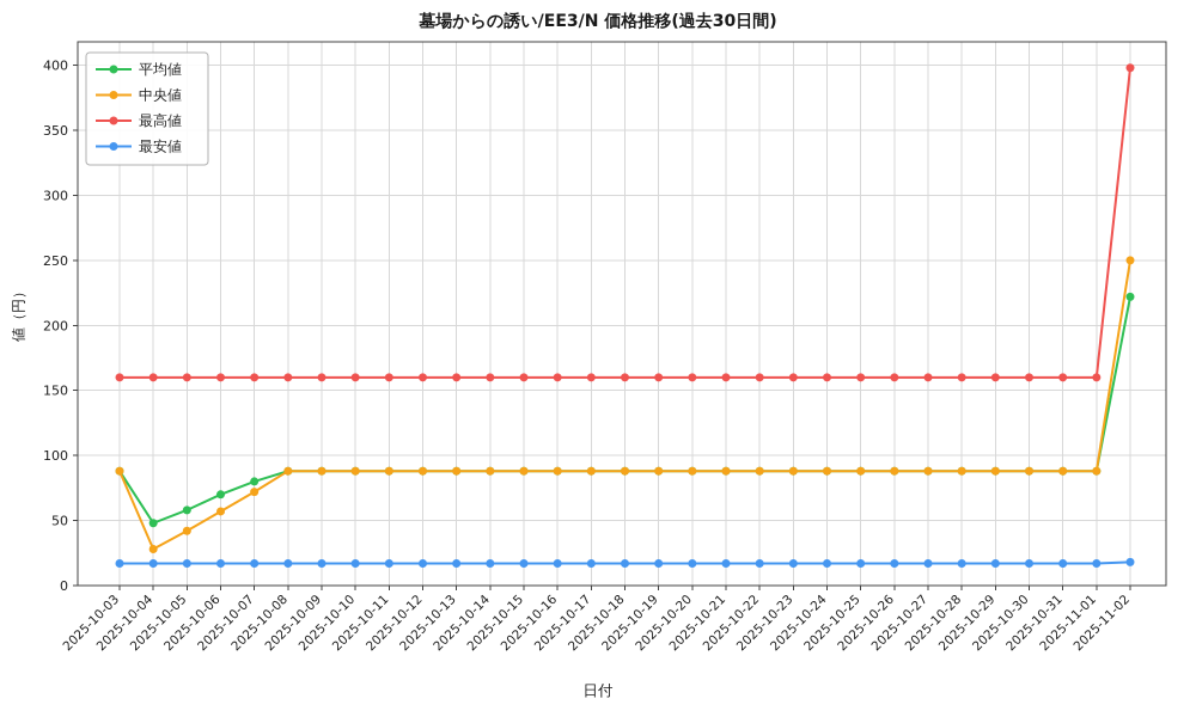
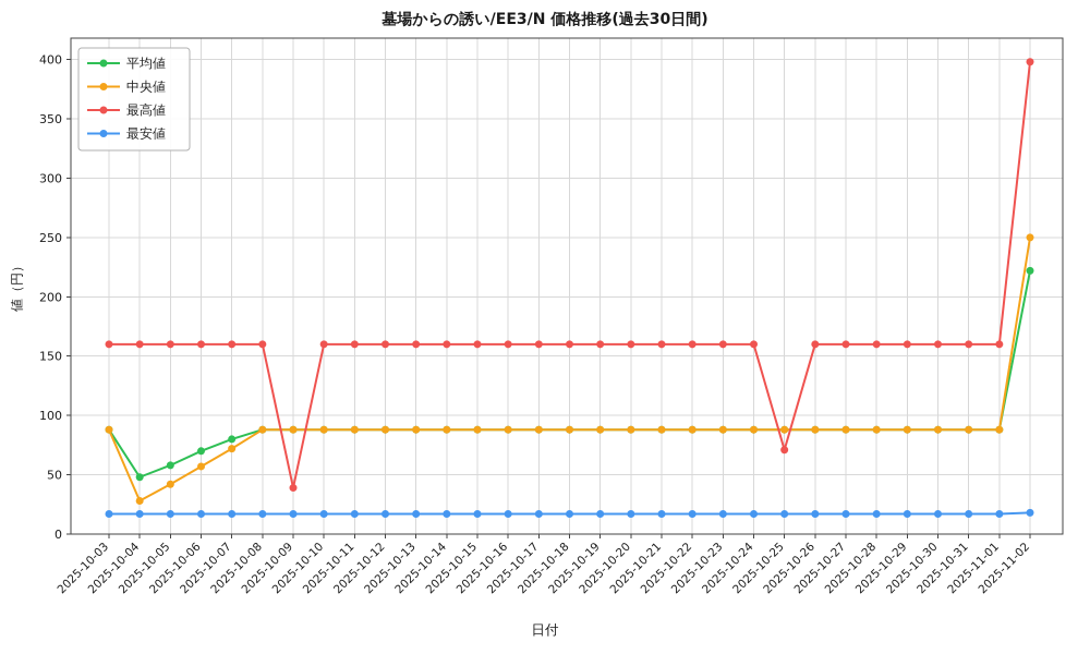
最高値/2025-10-09: 160 -> 39
最高値/2025-10-25: 160 -> 71
